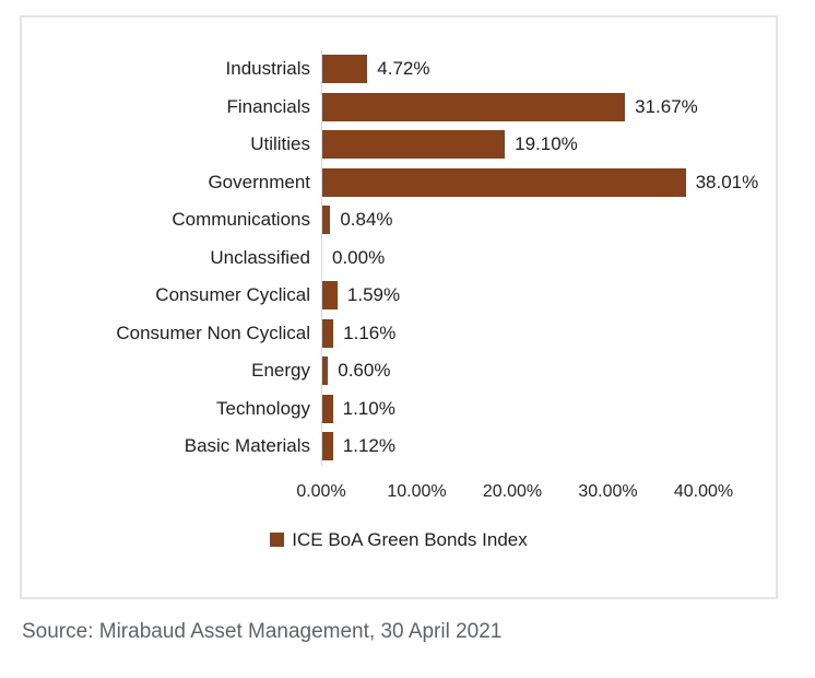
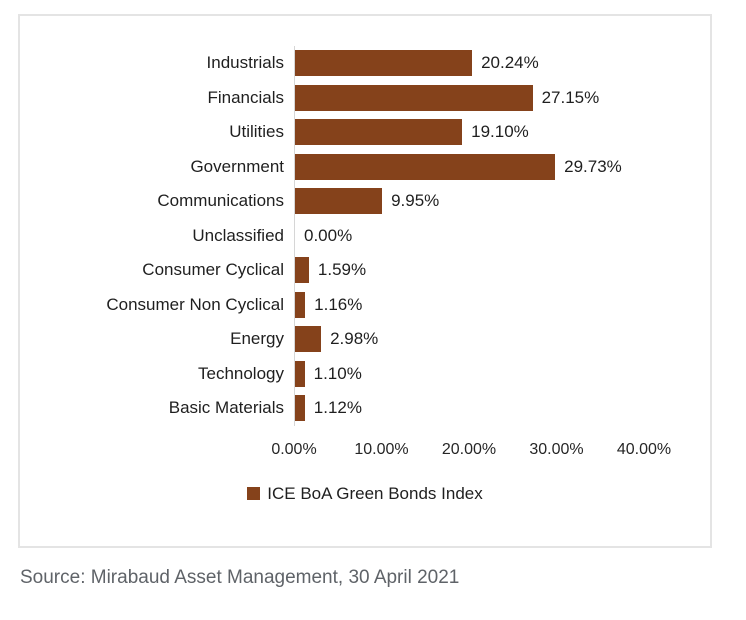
Industrials: 4.72% -> 20.24%
Financials: 31.67% -> 27.15%
Government: 38.01% -> 29.73%
Communications: 0.84% -> 9.95%
Energy: 0.60% -> 2.98%
